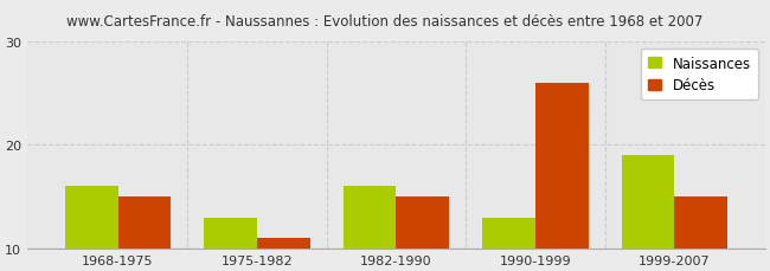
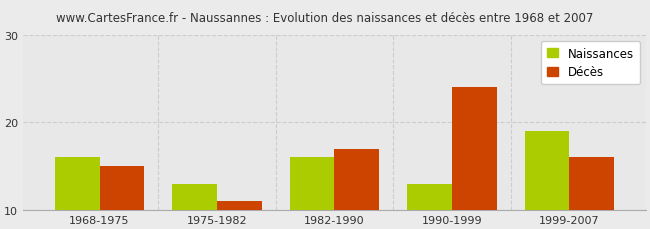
Décès/1982-1990: 15 -> 17
Décès/1990-1999: 26 -> 24
Décès/1999-2007: 15 -> 16
